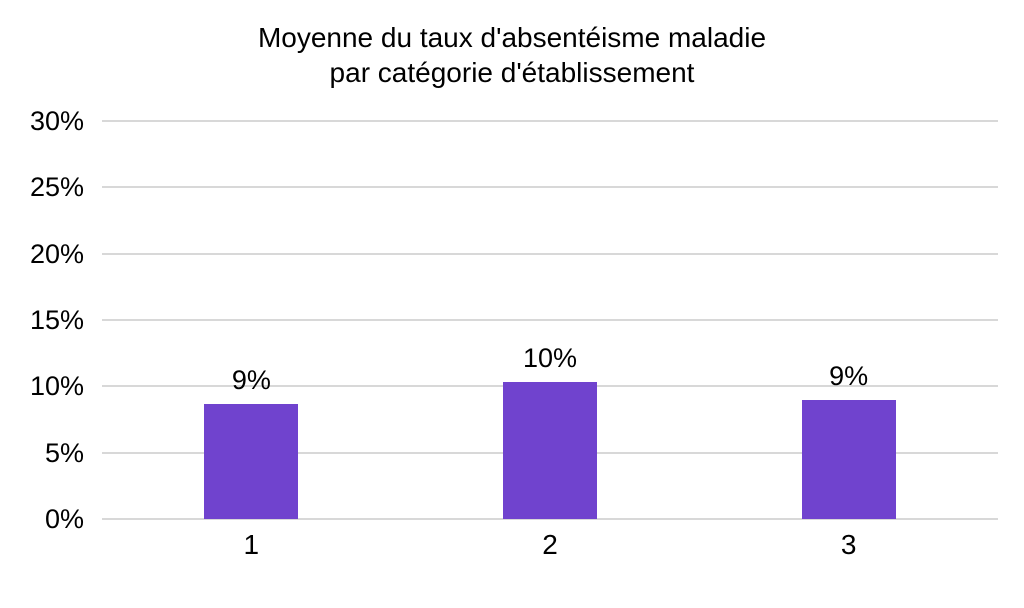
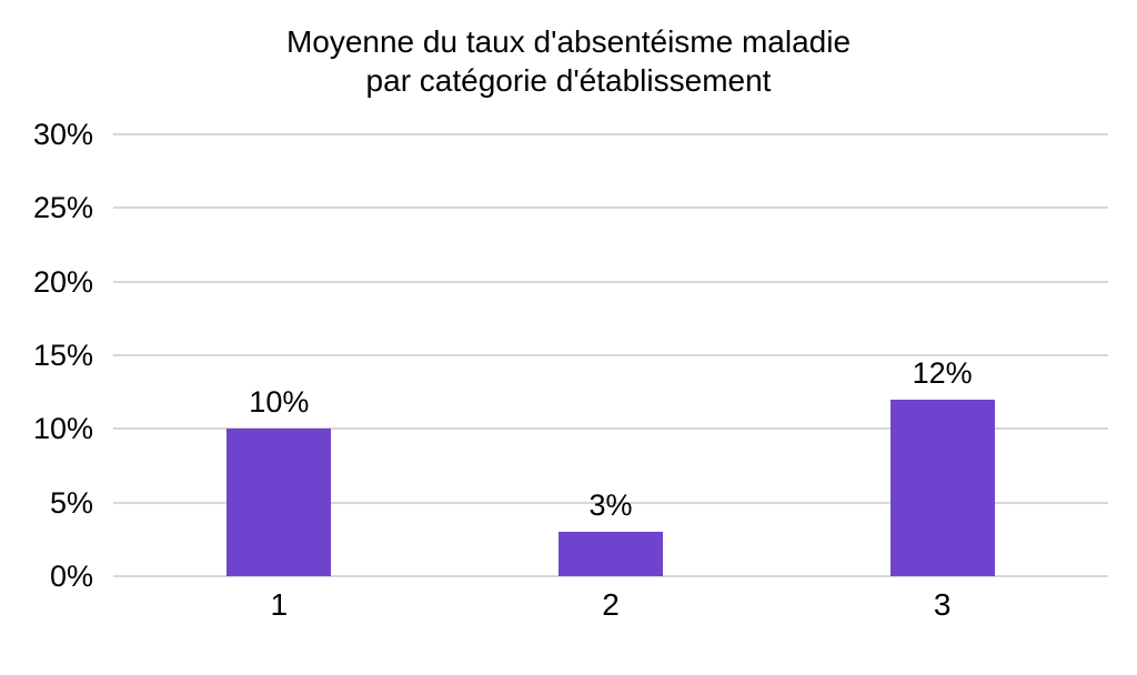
1: 9% -> 10%
2: 10% -> 3%
3: 9% -> 12%
